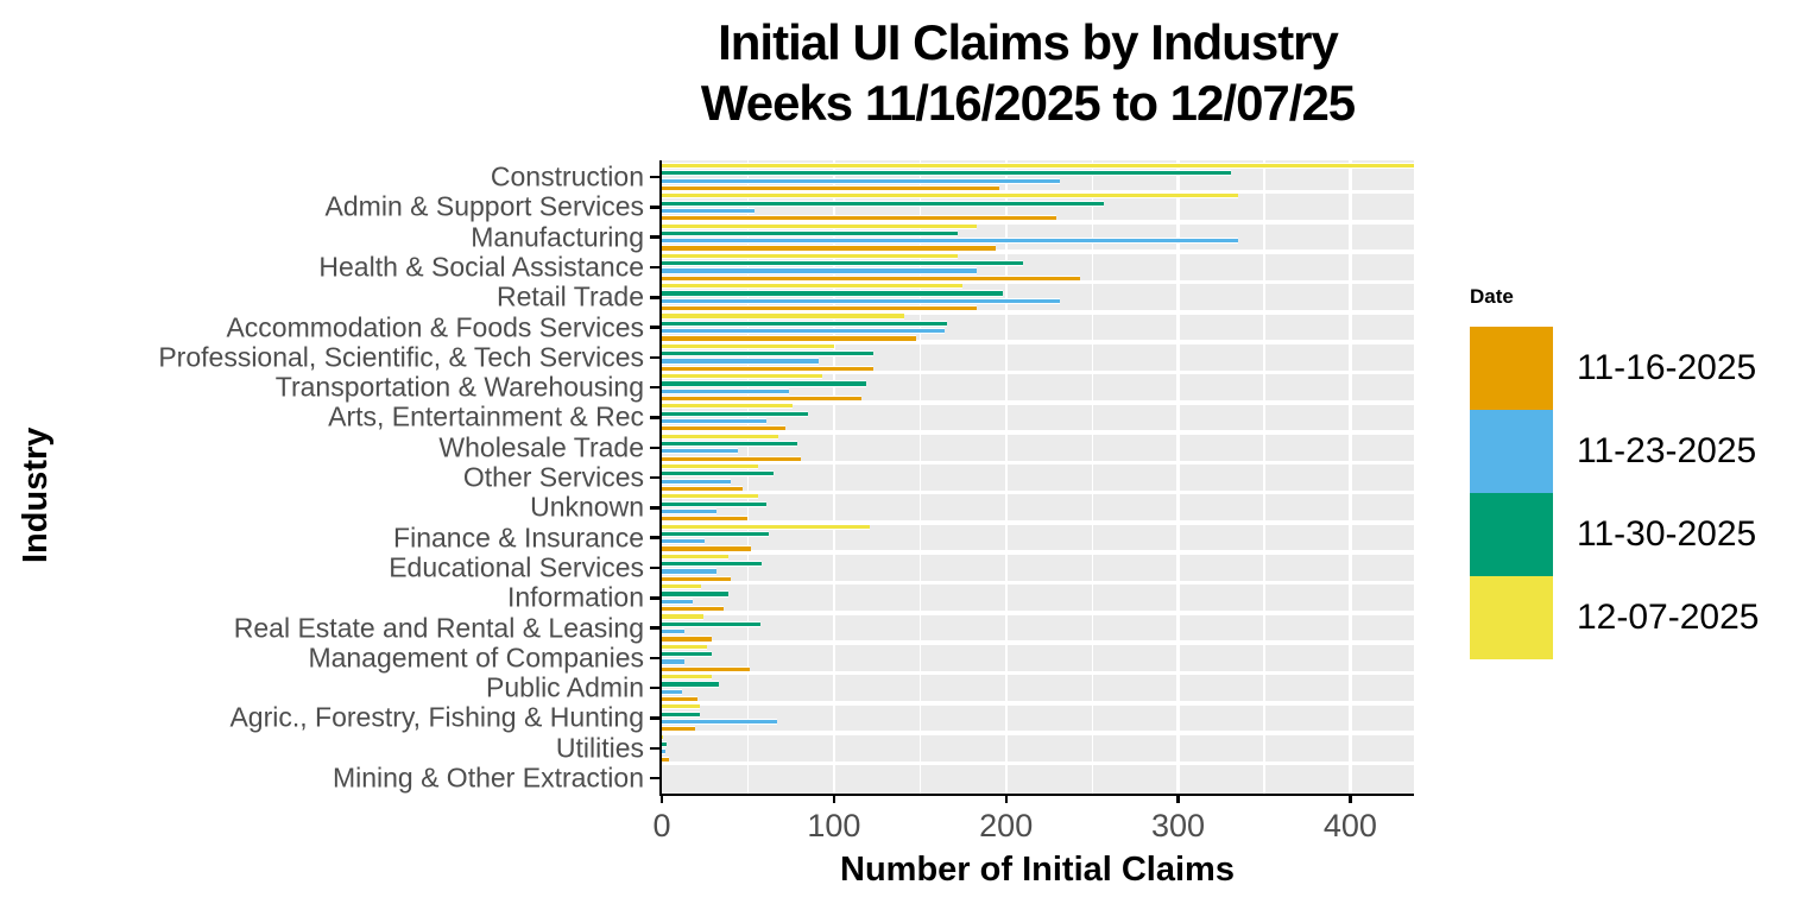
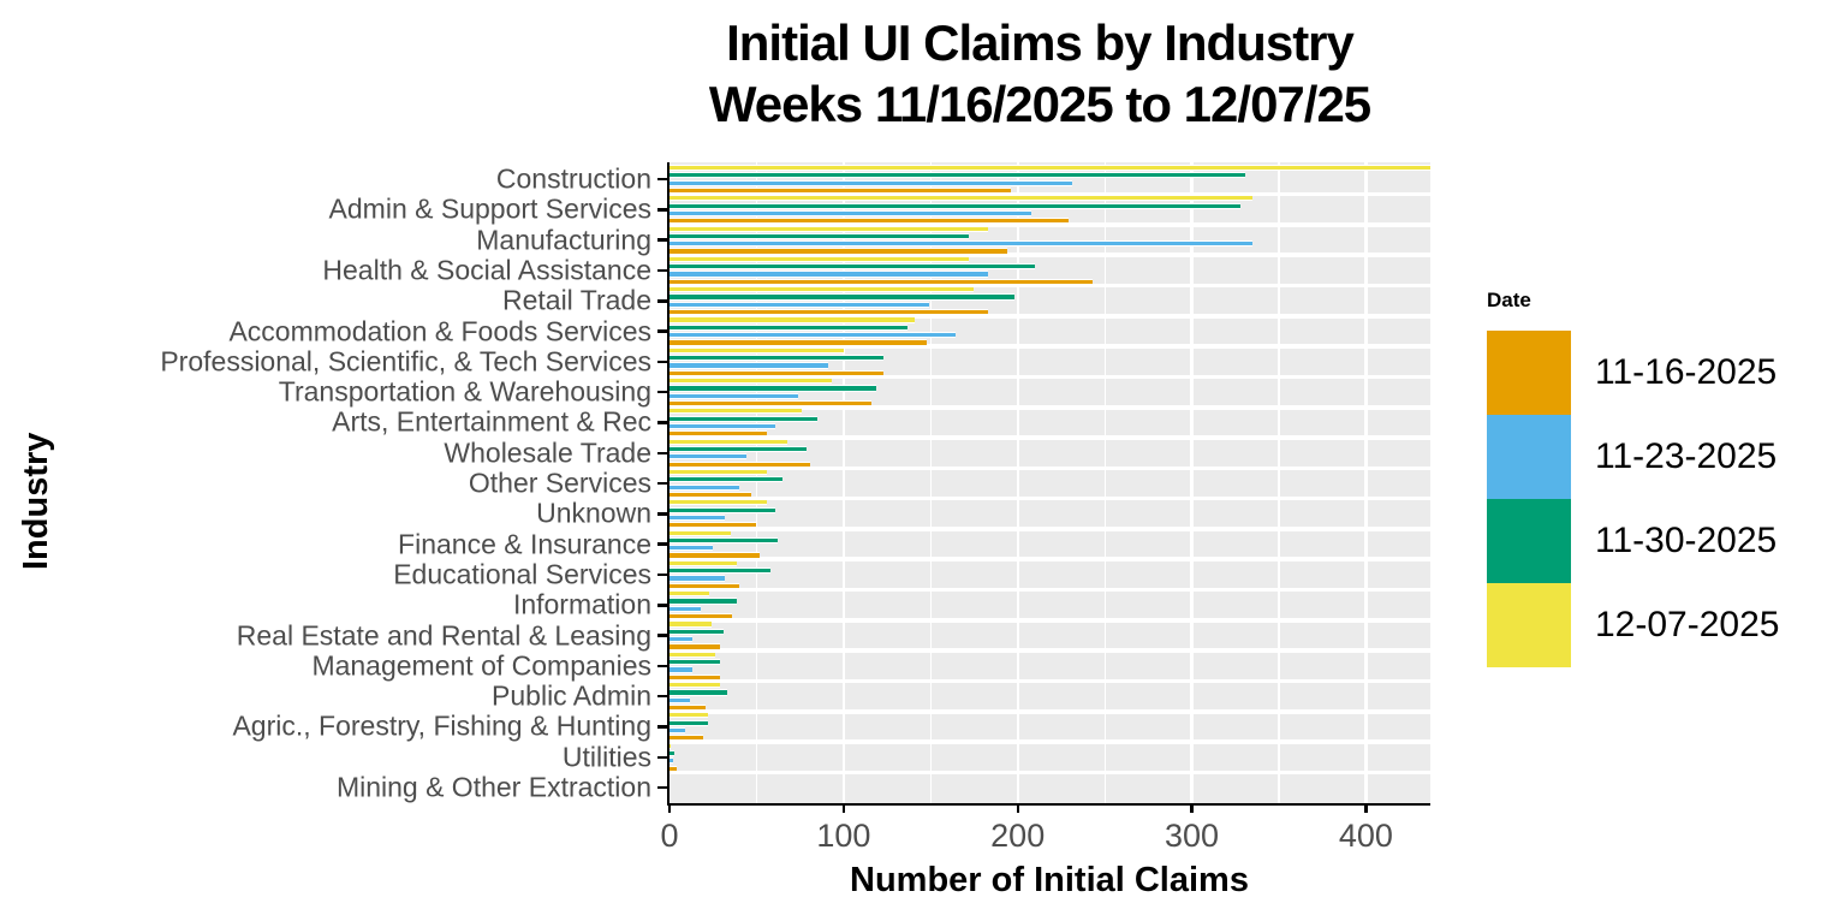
11-23-2025/Admin & Support Services: 54 -> 208
11-30-2025/Admin & Support Services: 257 -> 328
11-23-2025/Retail Trade: 231 -> 149
11-30-2025/Accommodation & Foods Services: 166 -> 137
11-16-2025/Arts, Entertainment & Rec: 72 -> 56
12-07-2025/Finance & Insurance: 121 -> 35
11-30-2025/Real Estate and Rental & Leasing: 57 -> 31
11-16-2025/Management of Companies: 51 -> 29
11-23-2025/Agric., Forestry, Fishing & Hunting: 67 -> 9
